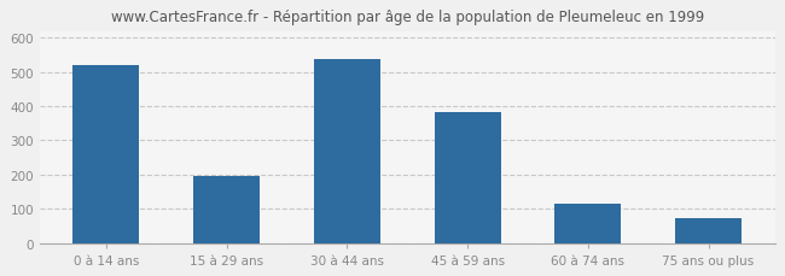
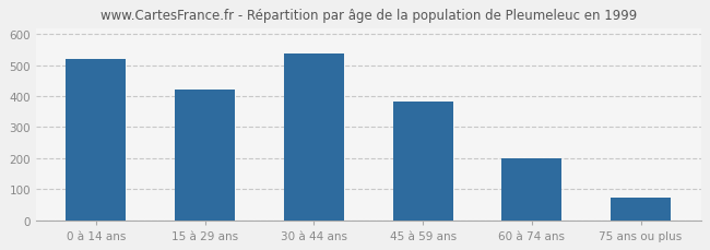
15 à 29 ans: 195 -> 420
60 à 74 ans: 115 -> 201
